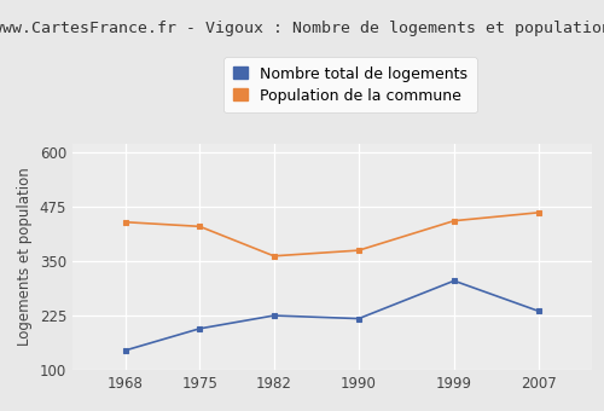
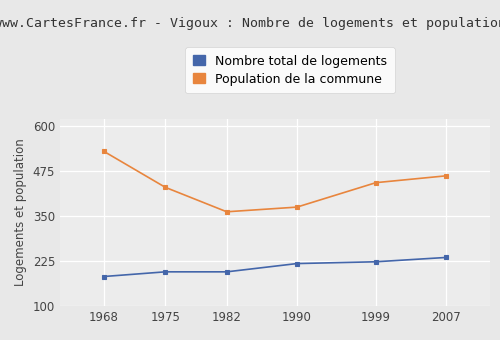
Nombre total de logements/1968: 145 -> 182
Population de la commune/1968: 440 -> 530
Nombre total de logements/1982: 225 -> 195
Nombre total de logements/1999: 305 -> 223
